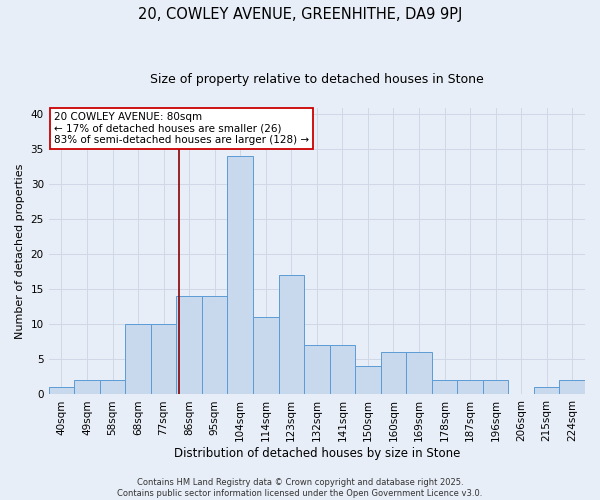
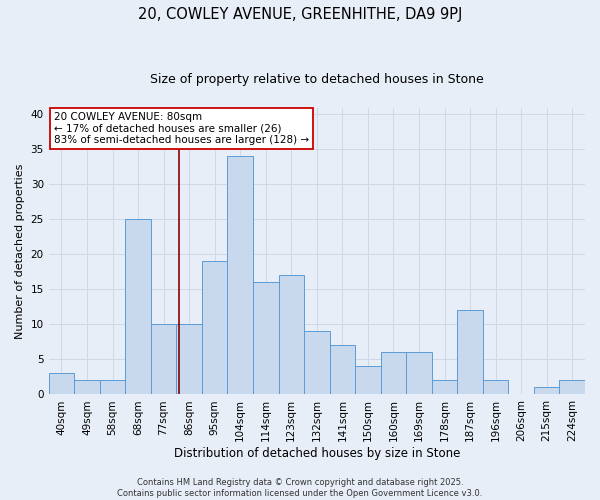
40sqm: 1 -> 3
68sqm: 10 -> 25
86sqm: 14 -> 10
95sqm: 14 -> 19
114sqm: 11 -> 16
132sqm: 7 -> 9
187sqm: 2 -> 12
